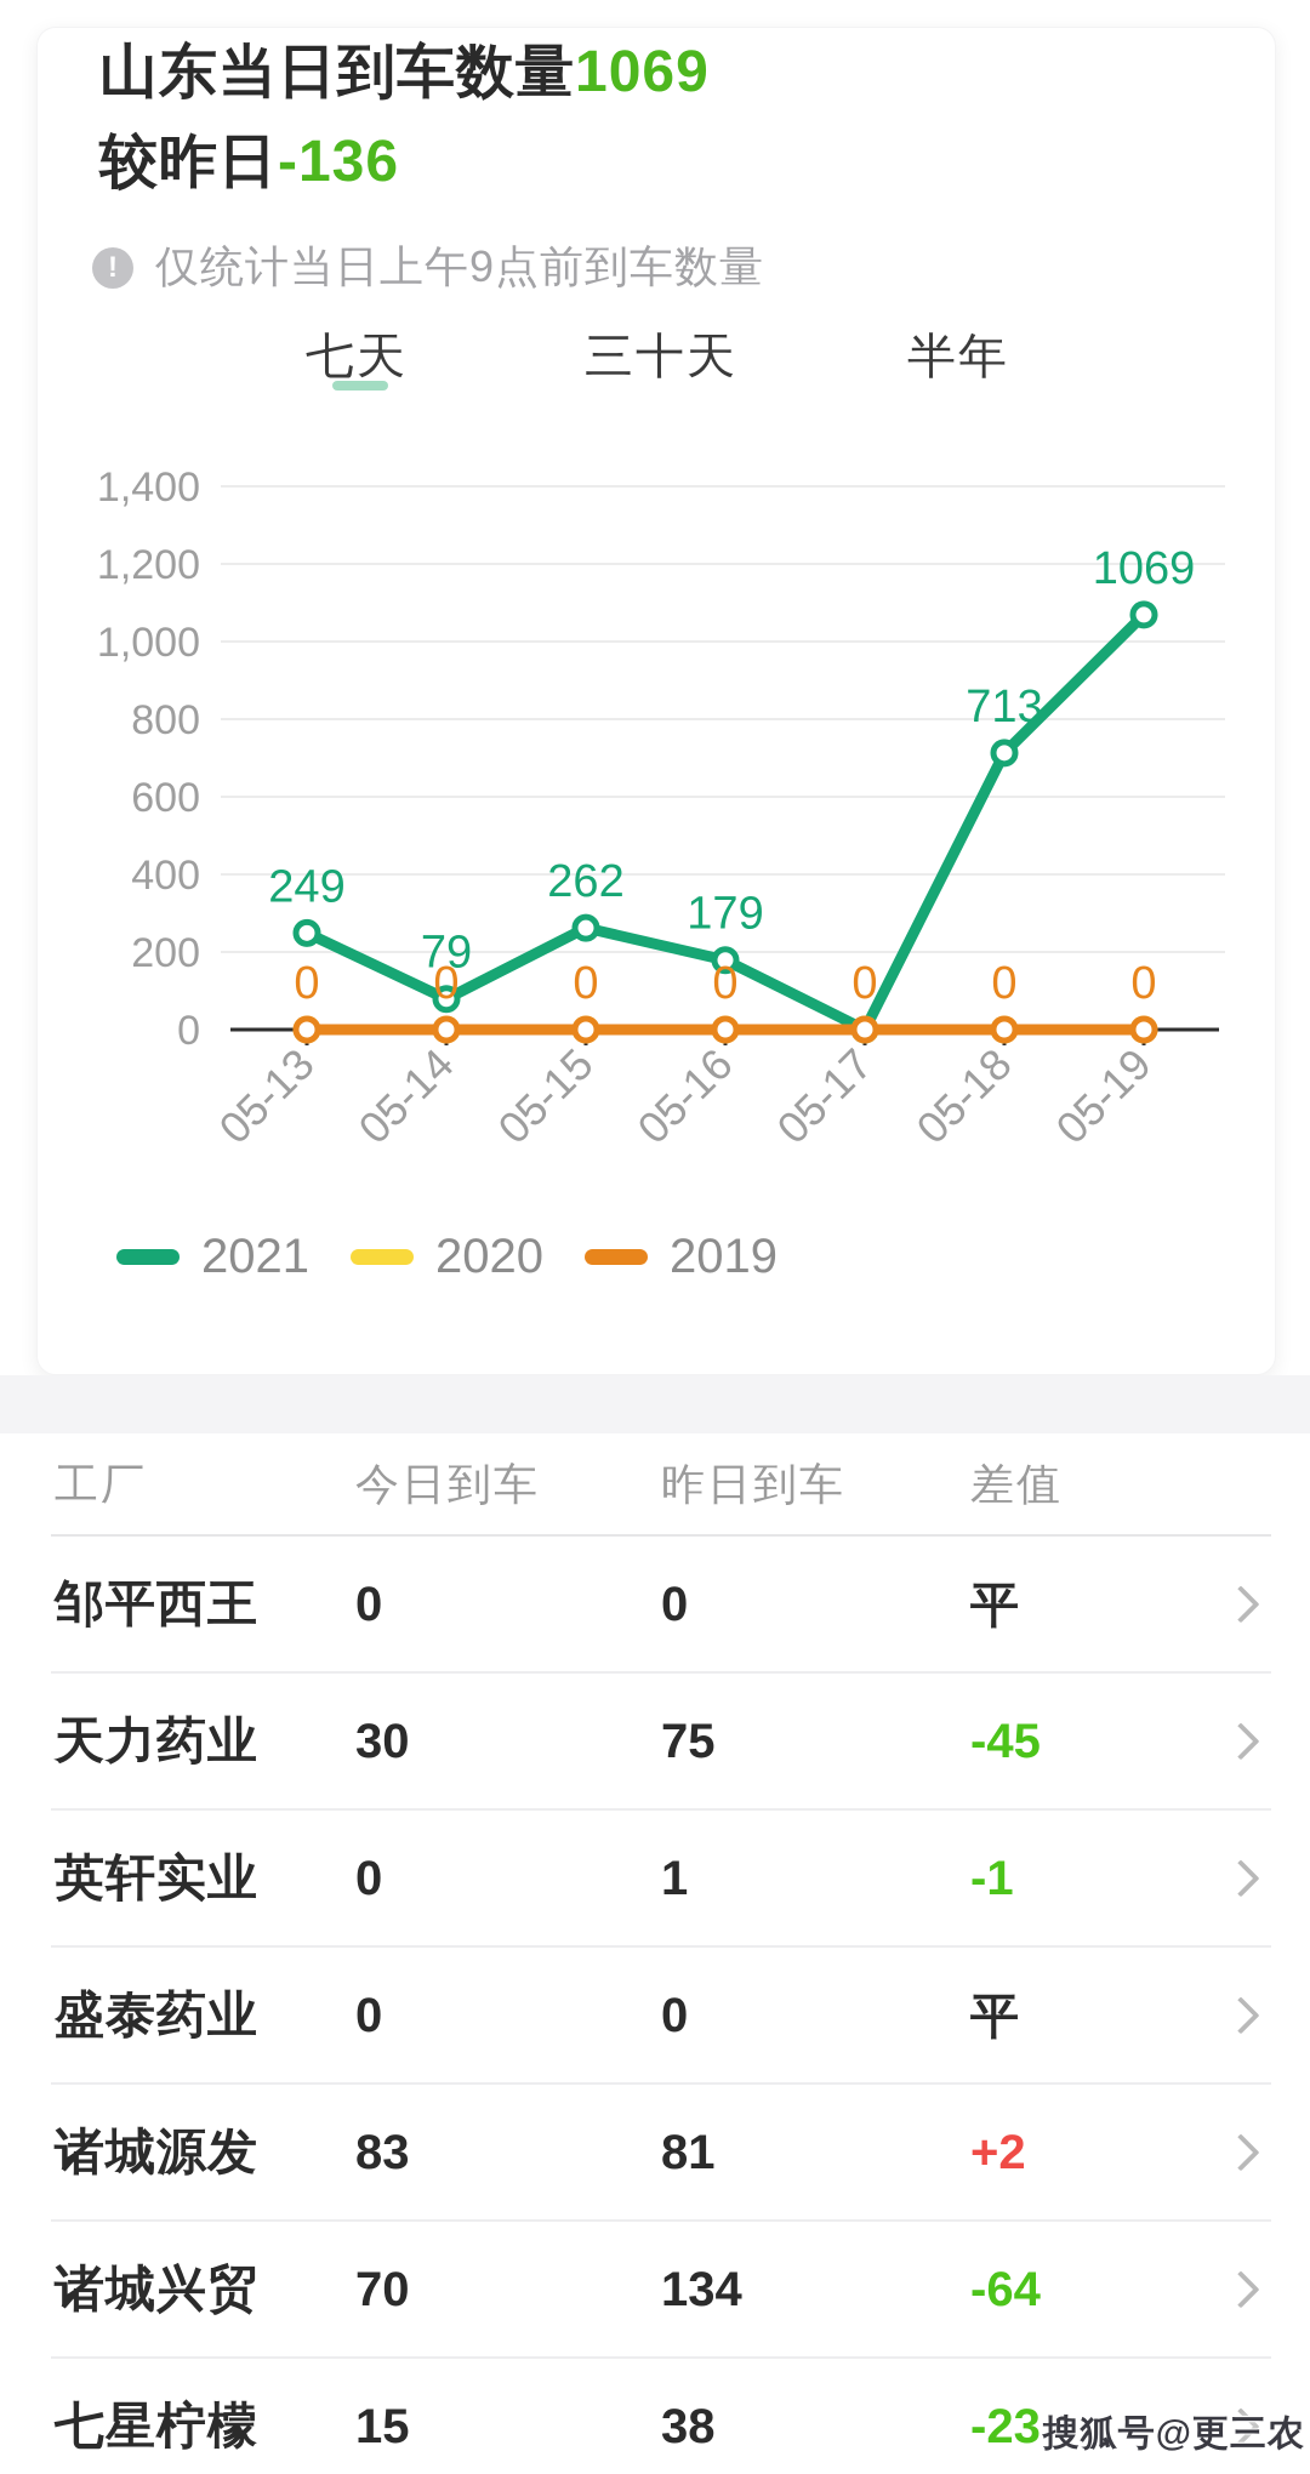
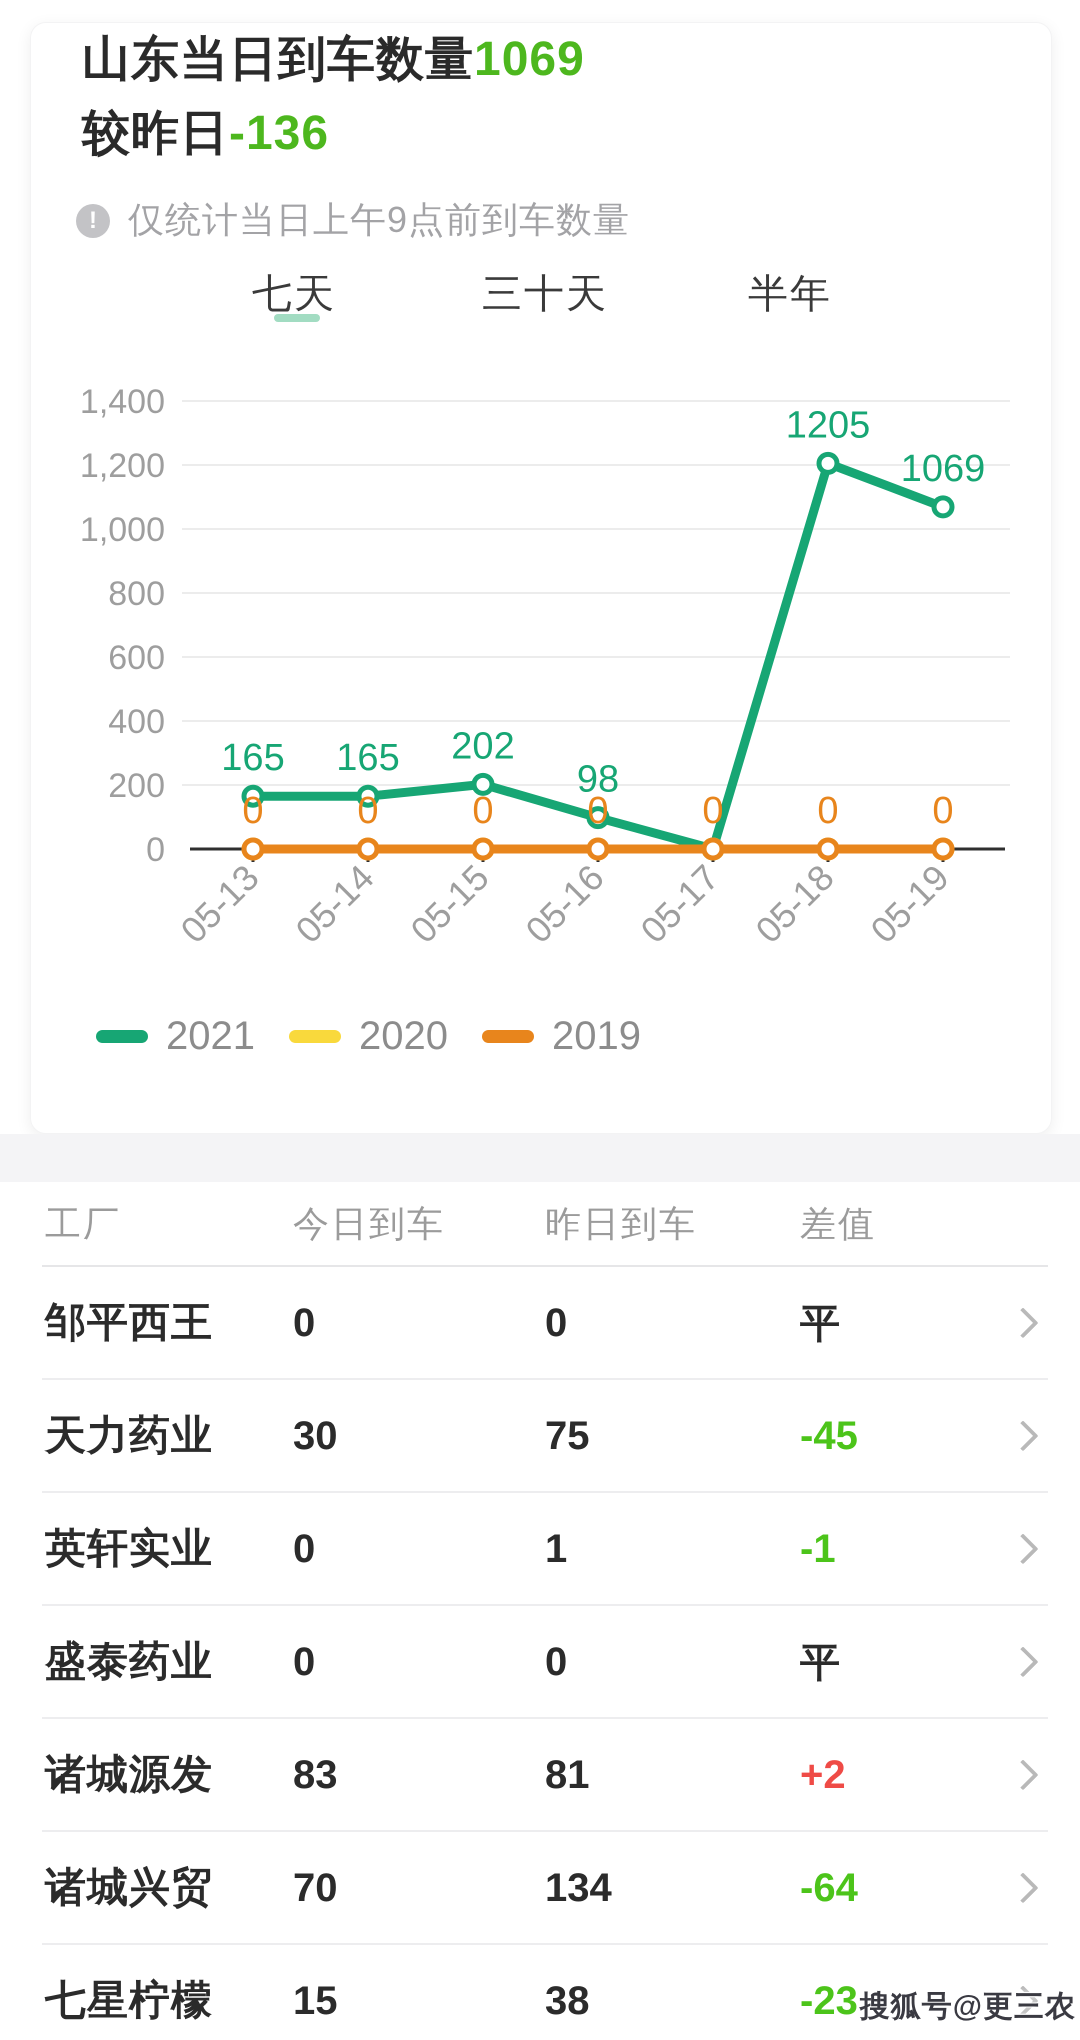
2021/05-13: 249 -> 165
2021/05-14: 79 -> 165
2021/05-15: 262 -> 202
2021/05-16: 179 -> 98
2021/05-18: 713 -> 1205
